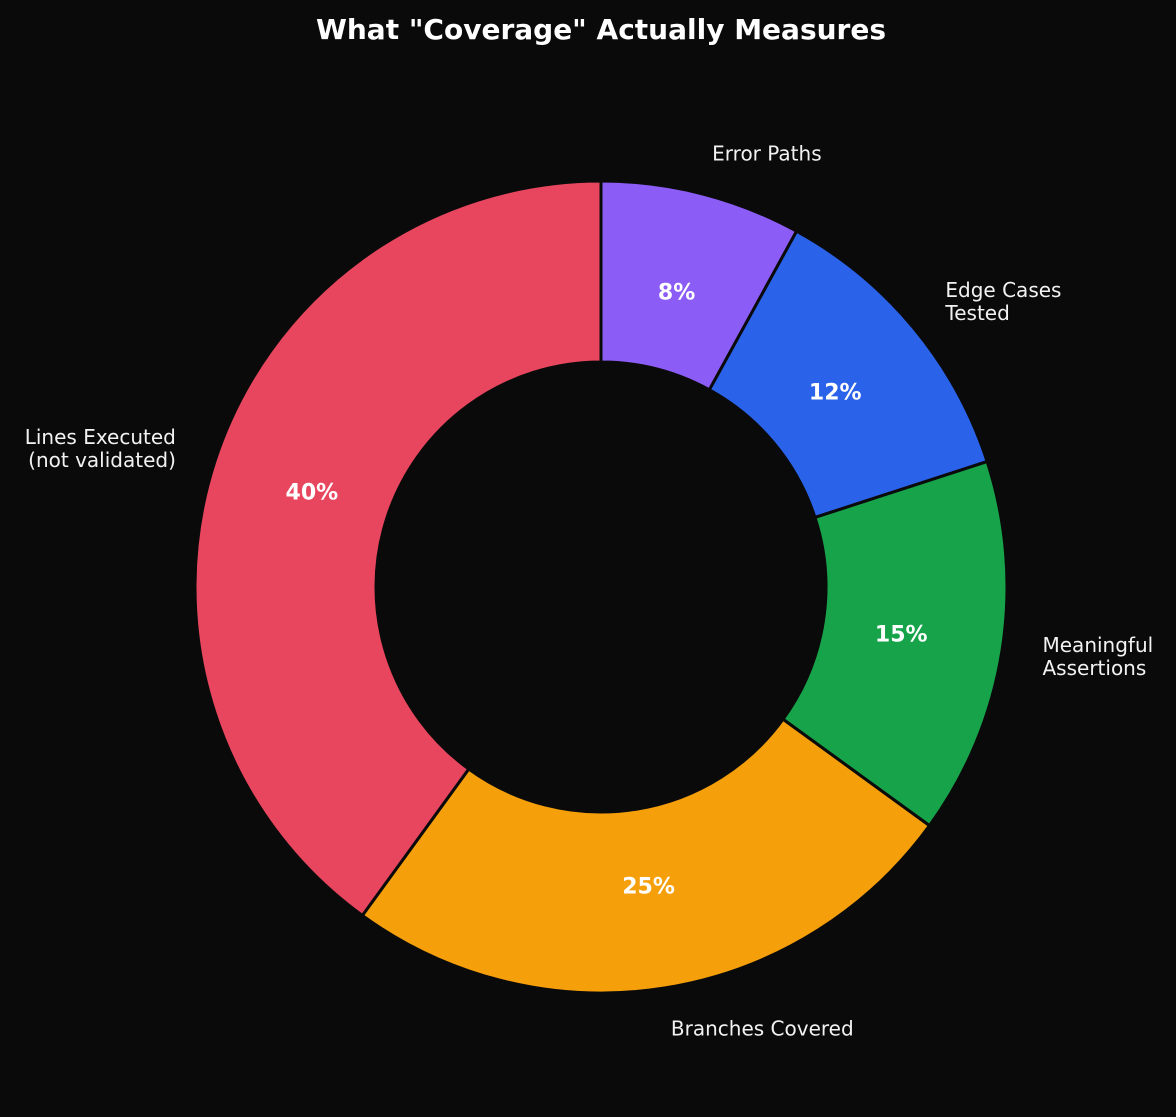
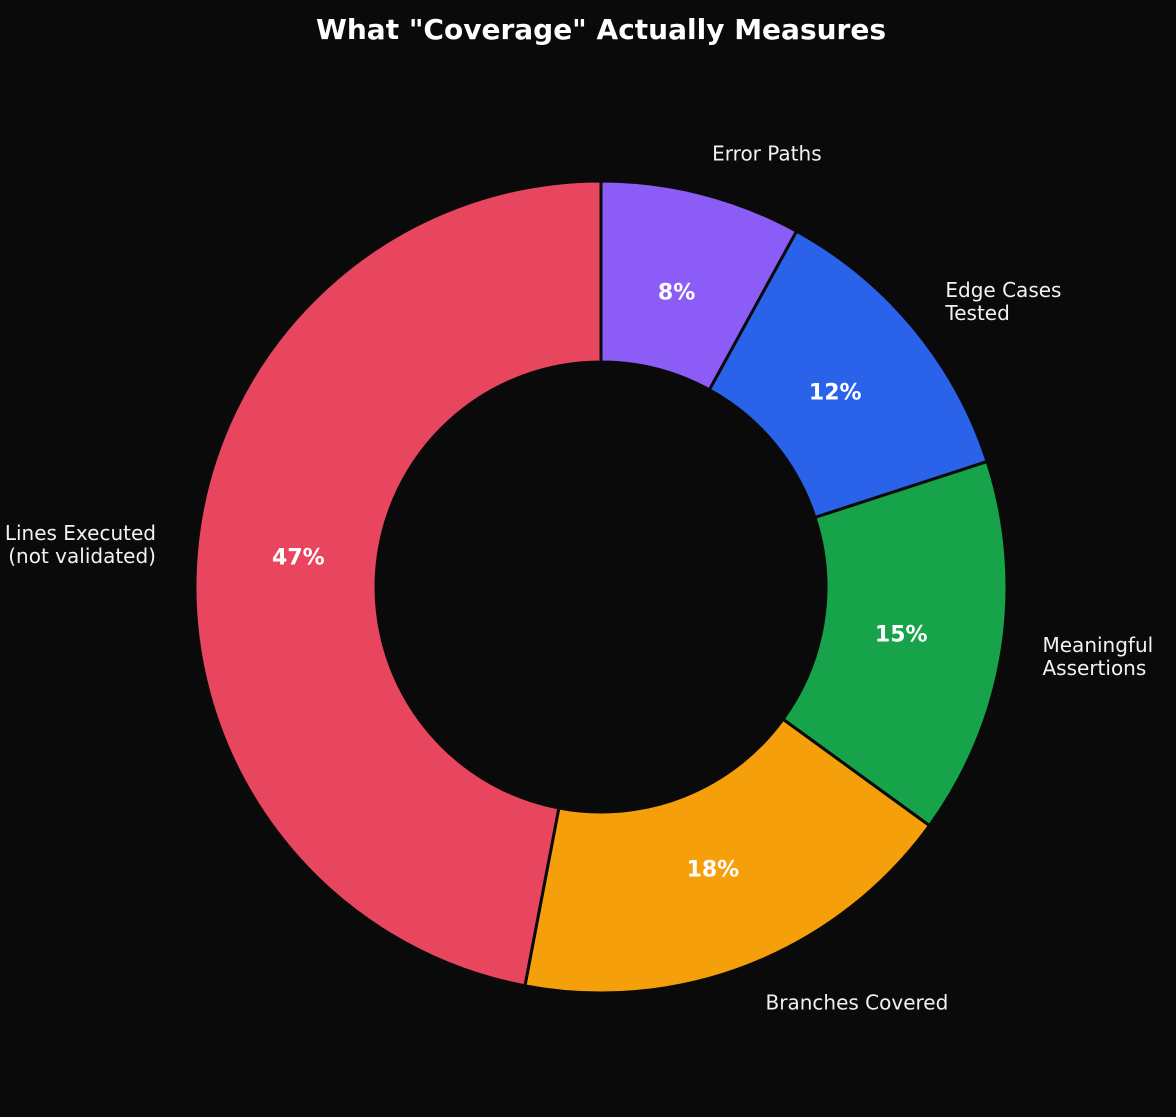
Branches Covered: 25% -> 18%
Lines Executed (not validated): 40% -> 47%
